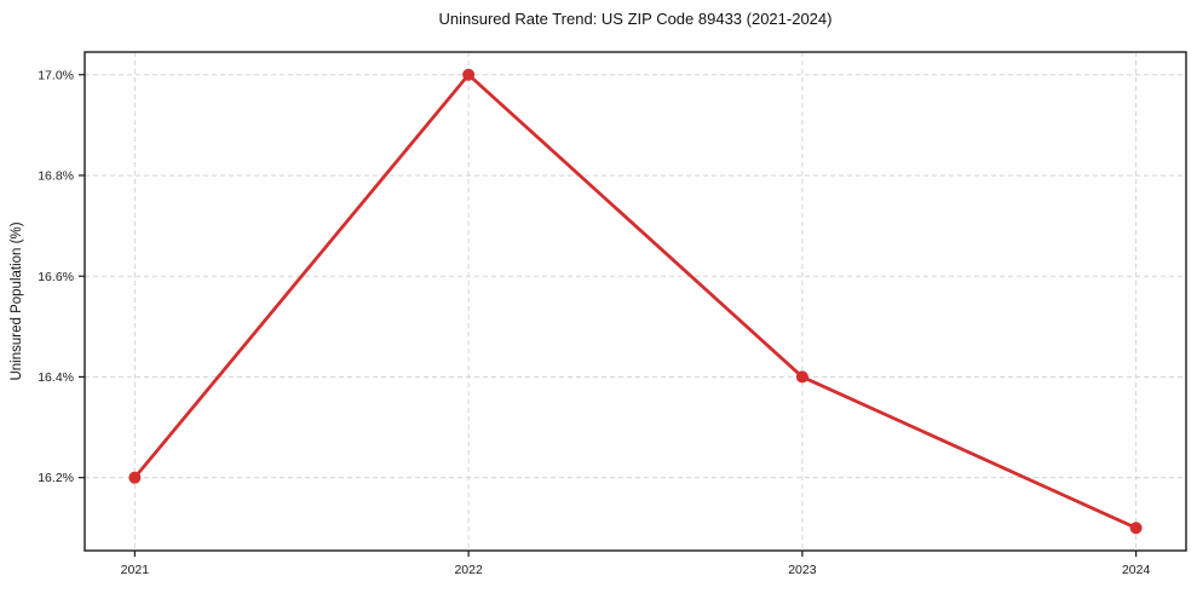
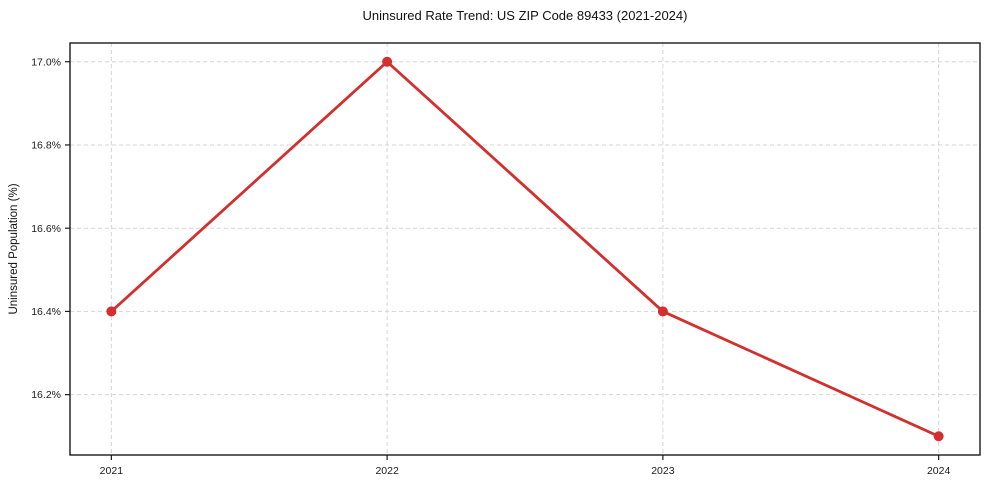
2021: 16.2% -> 16.4%
